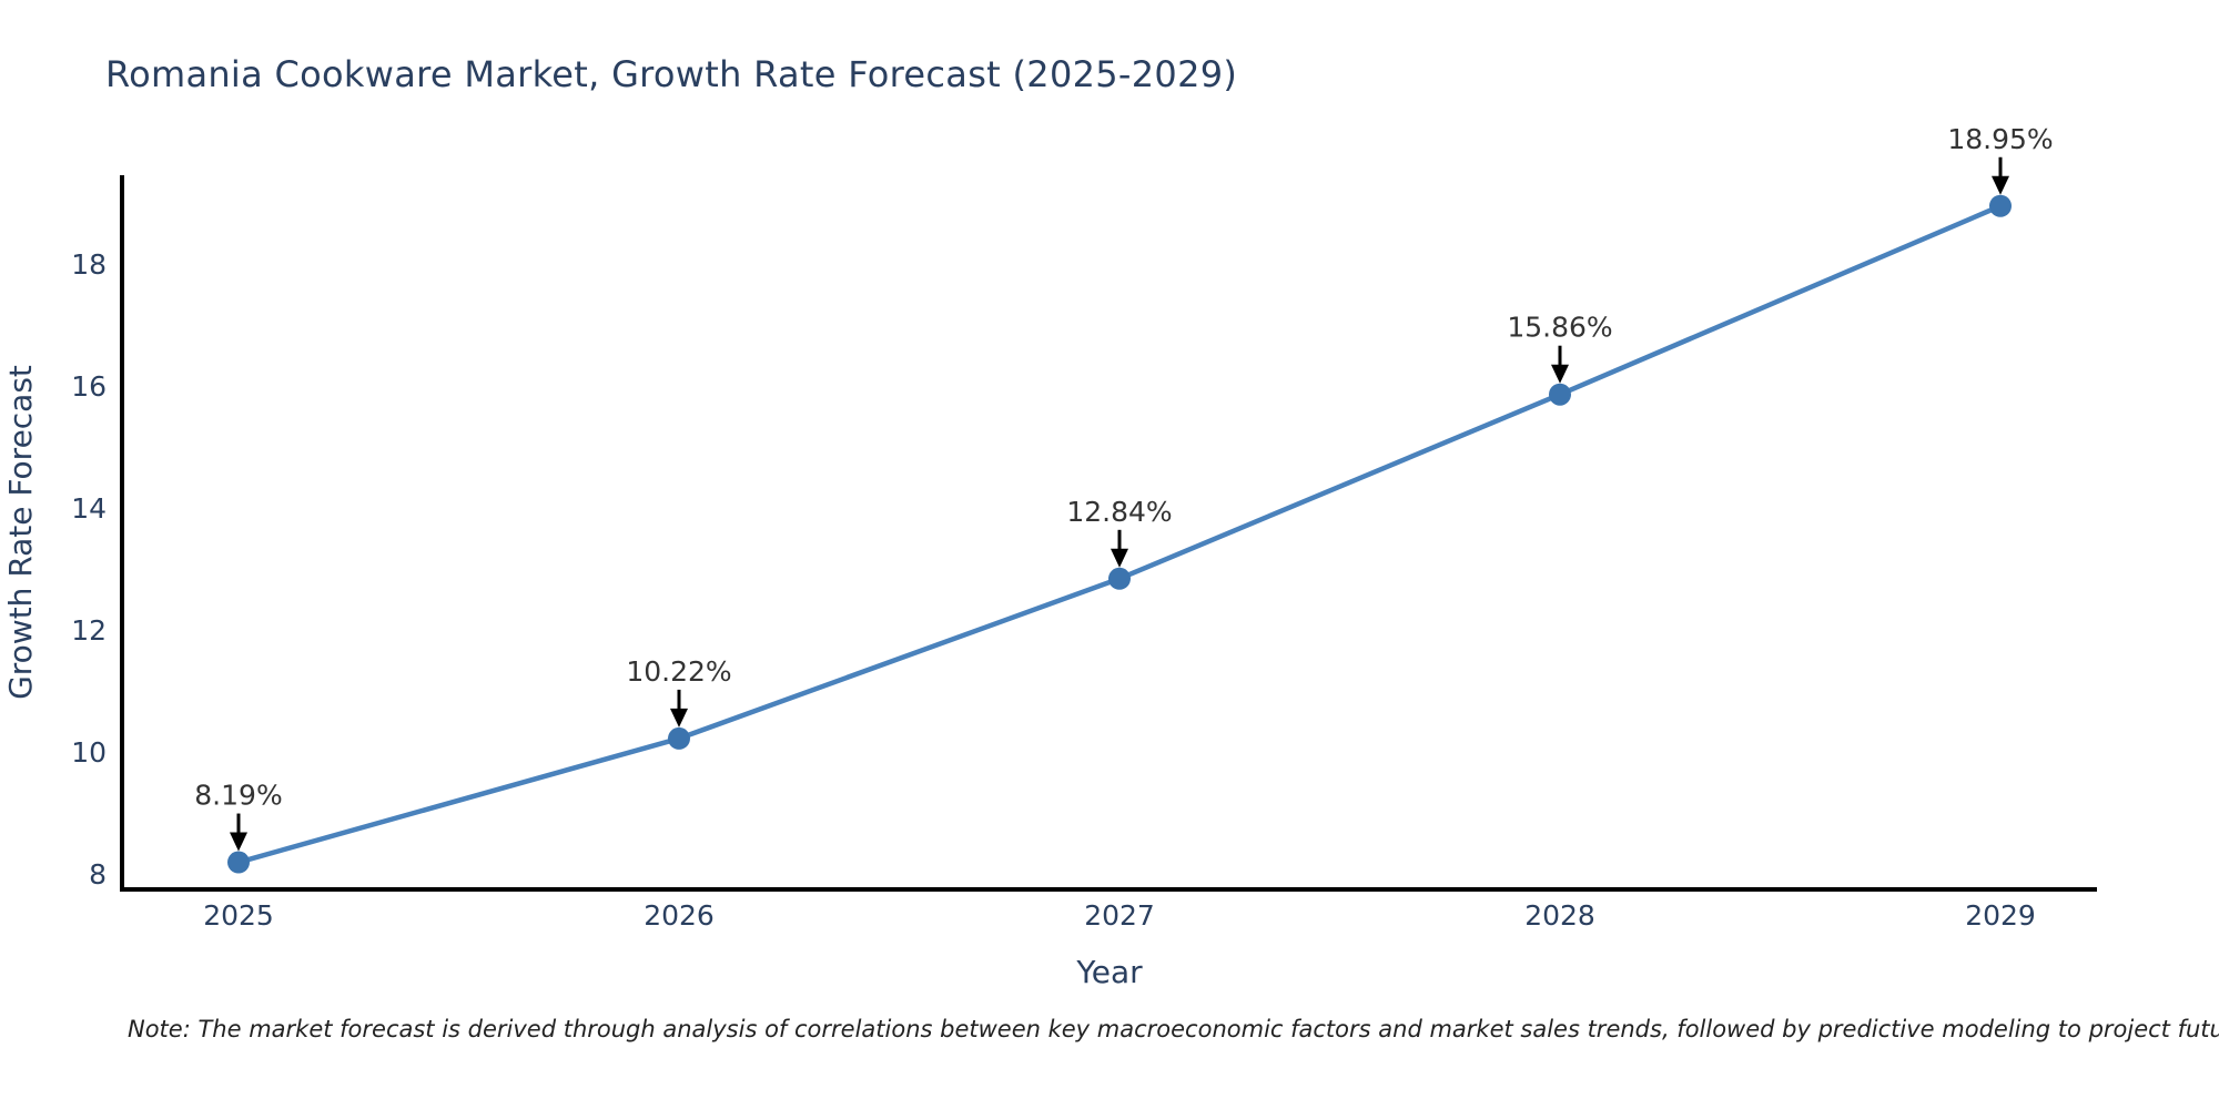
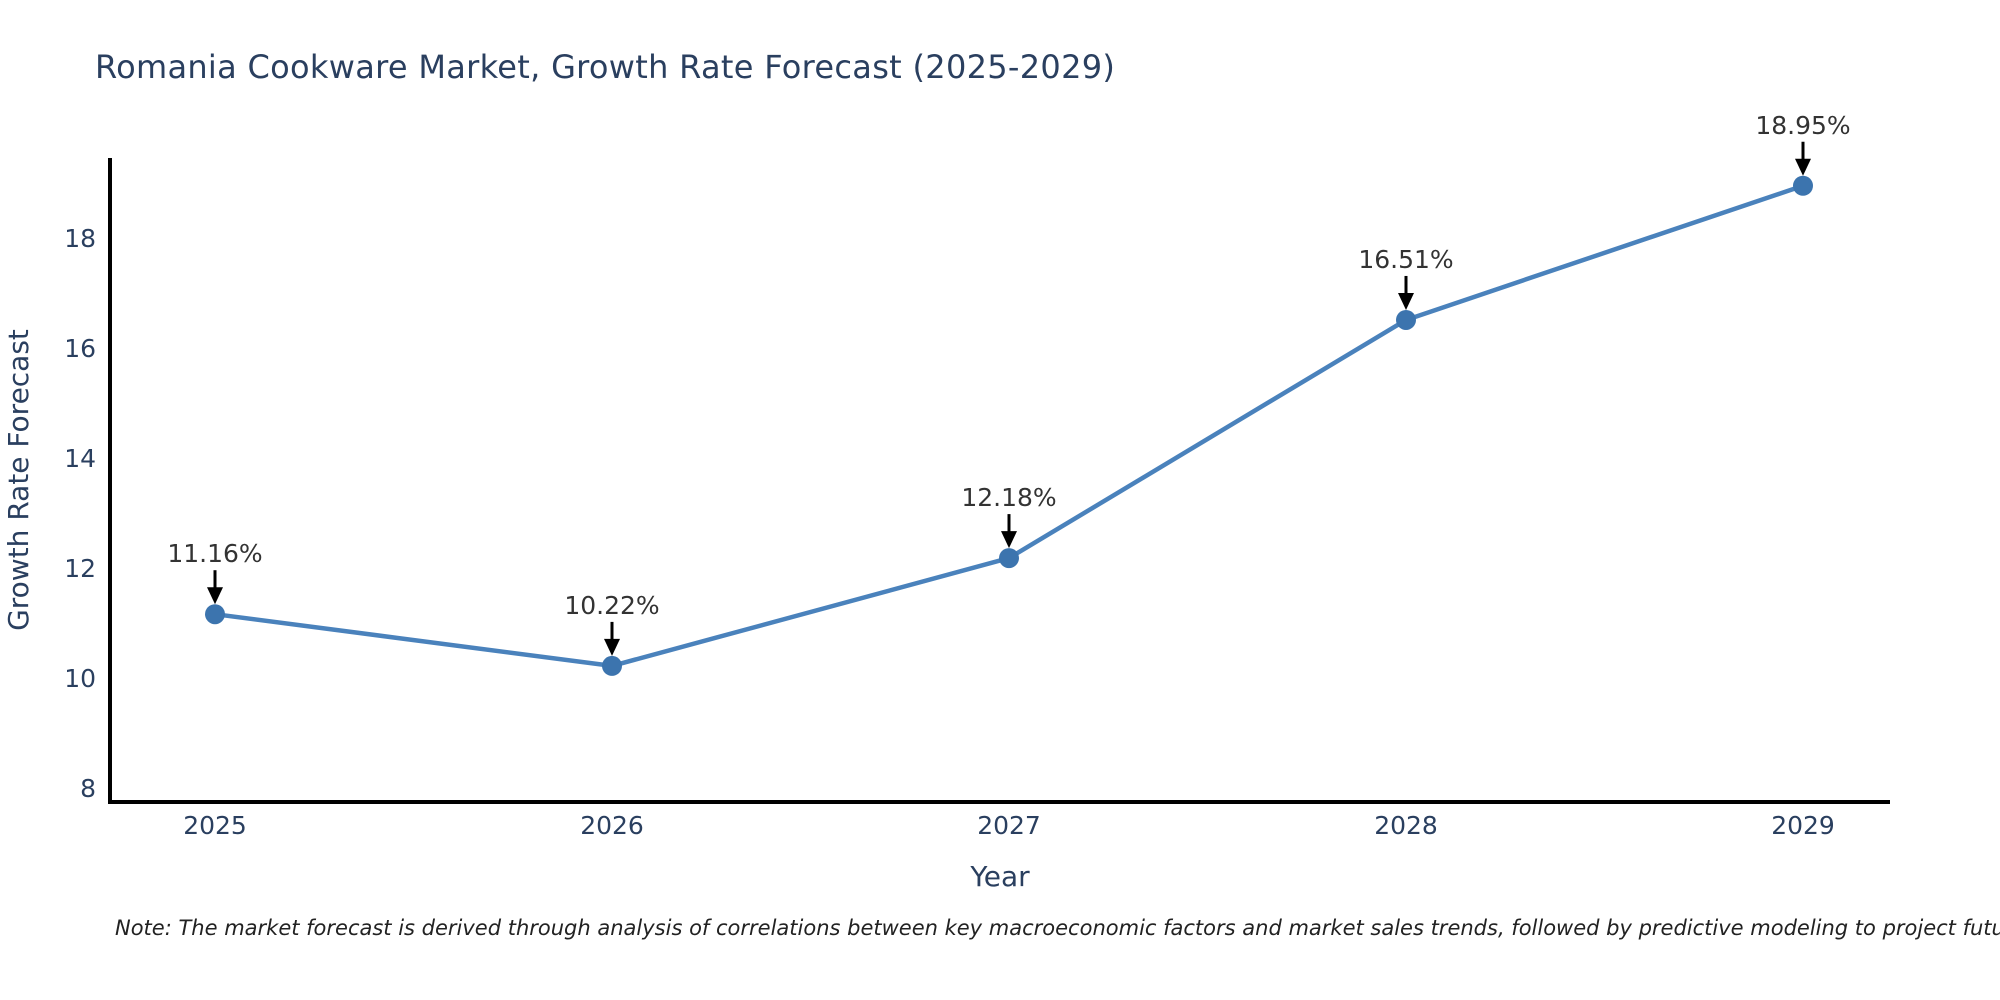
2025: 8.19% -> 11.16%
2027: 12.84% -> 12.18%
2028: 15.86% -> 16.51%
